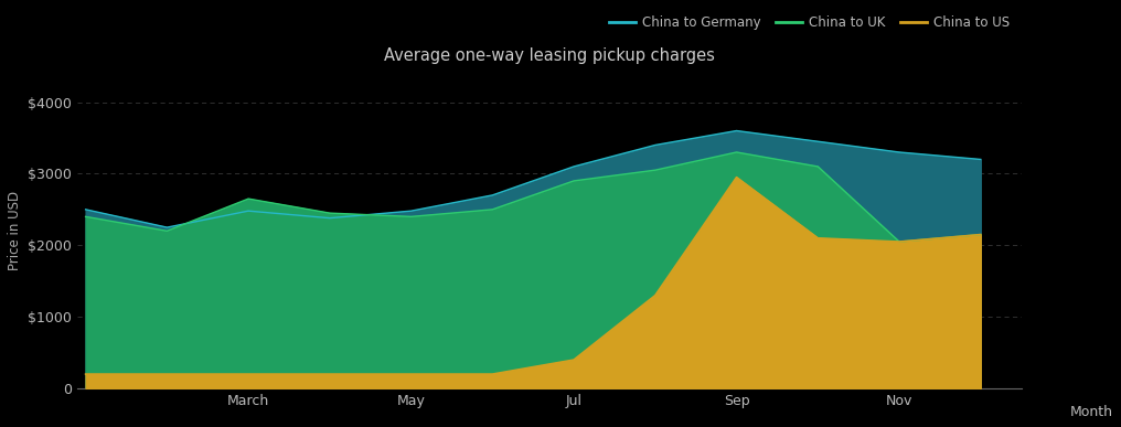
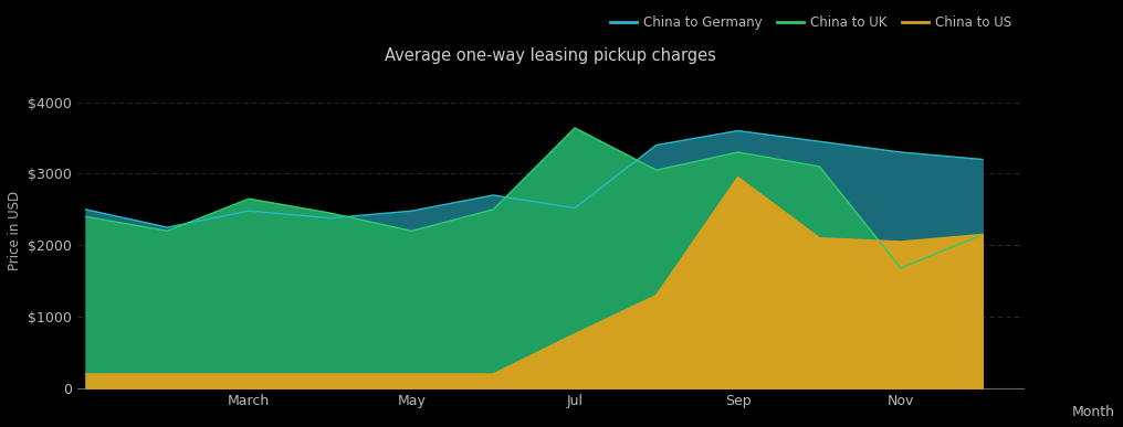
China to UK/May: $2400 -> $2200
China to Germany/Jul: $3100 -> $2520
China to UK/Jul: $2900 -> $3640
China to US/Jul: $400 -> $760
China to UK/Nov: $2050 -> $1680
